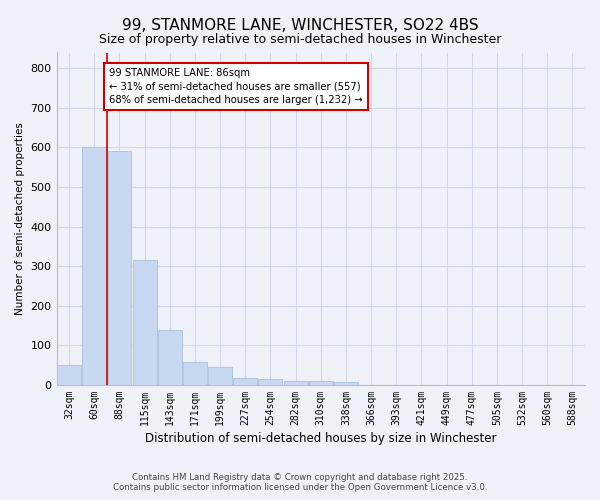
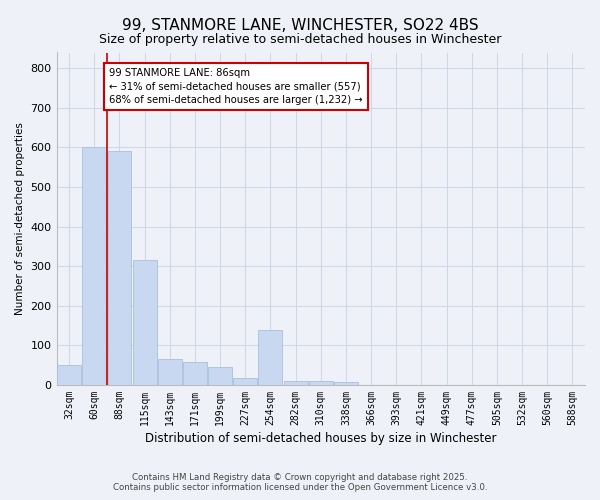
143sqm: 140 -> 65
254sqm: 15 -> 140
